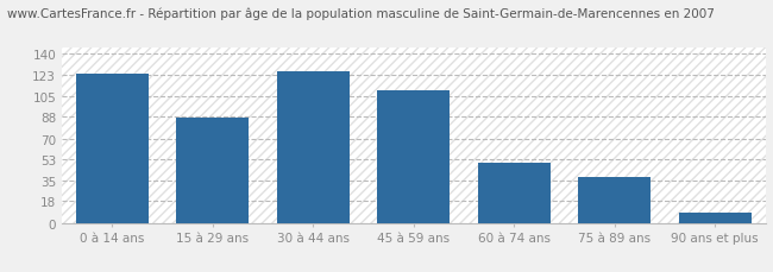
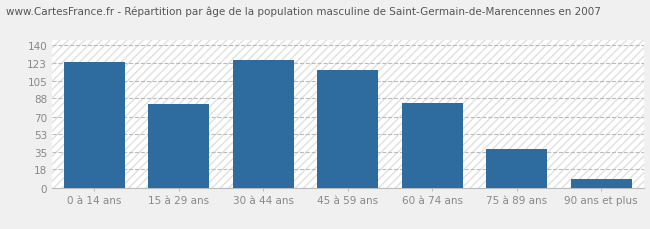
15 à 29 ans: 87 -> 82
45 à 59 ans: 110 -> 116
60 à 74 ans: 50 -> 83
